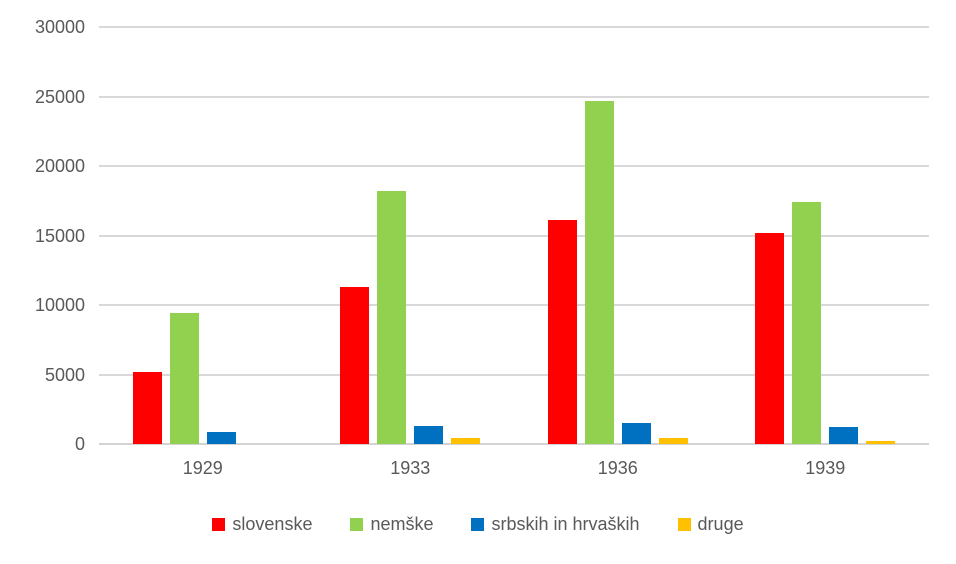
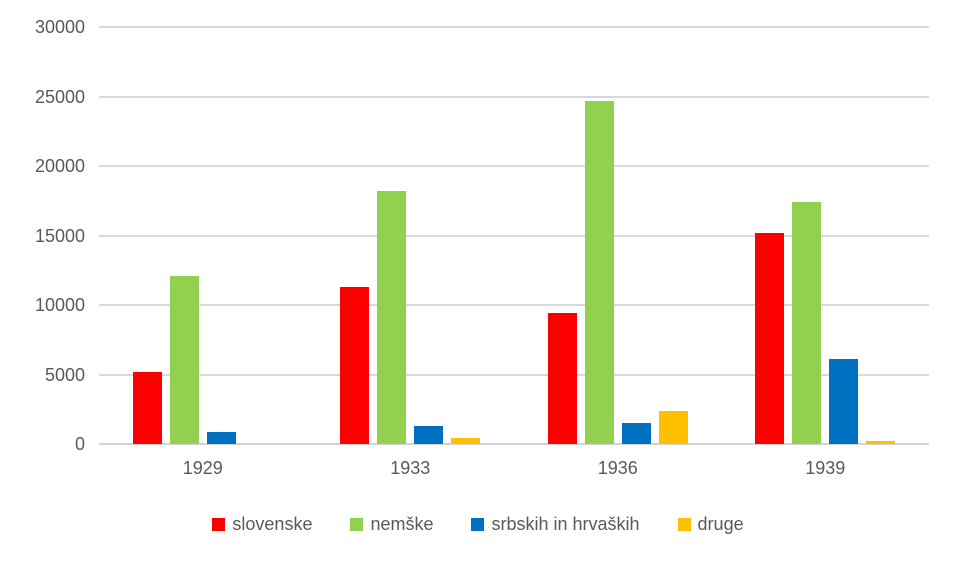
nemške/1929: 9400 -> 12100
slovenske/1936: 16100 -> 9400
druge/1936: 400 -> 2400
srbskih in hrvaških/1939: 1200 -> 6100
